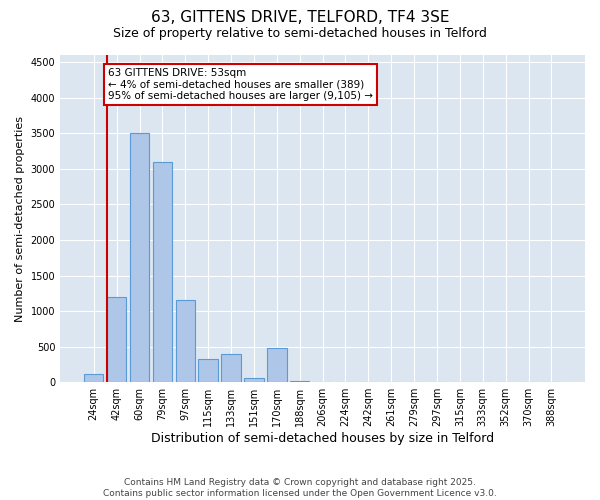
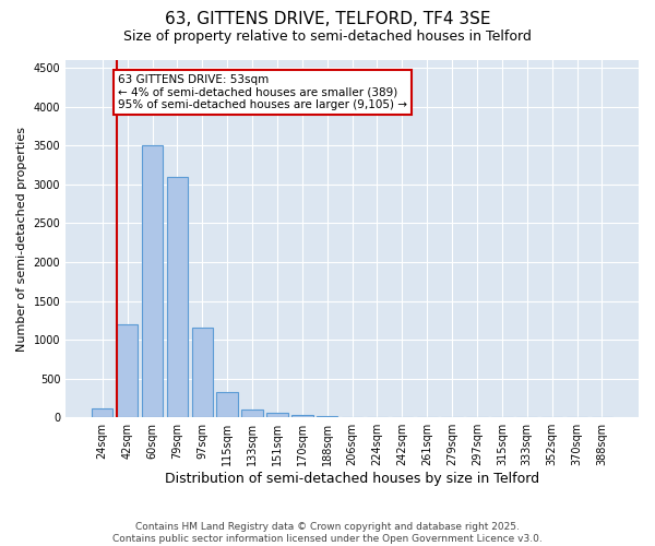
133sqm: 400 -> 100
170sqm: 480 -> 30
